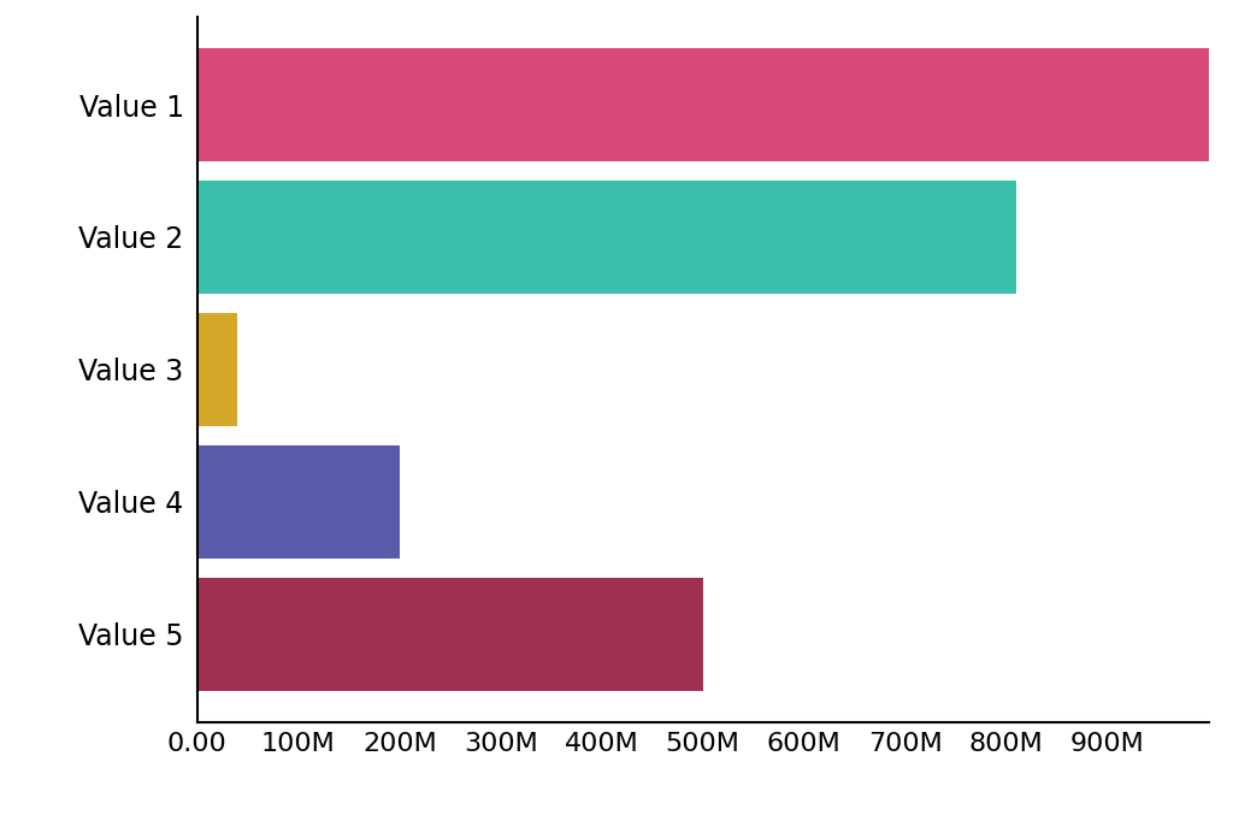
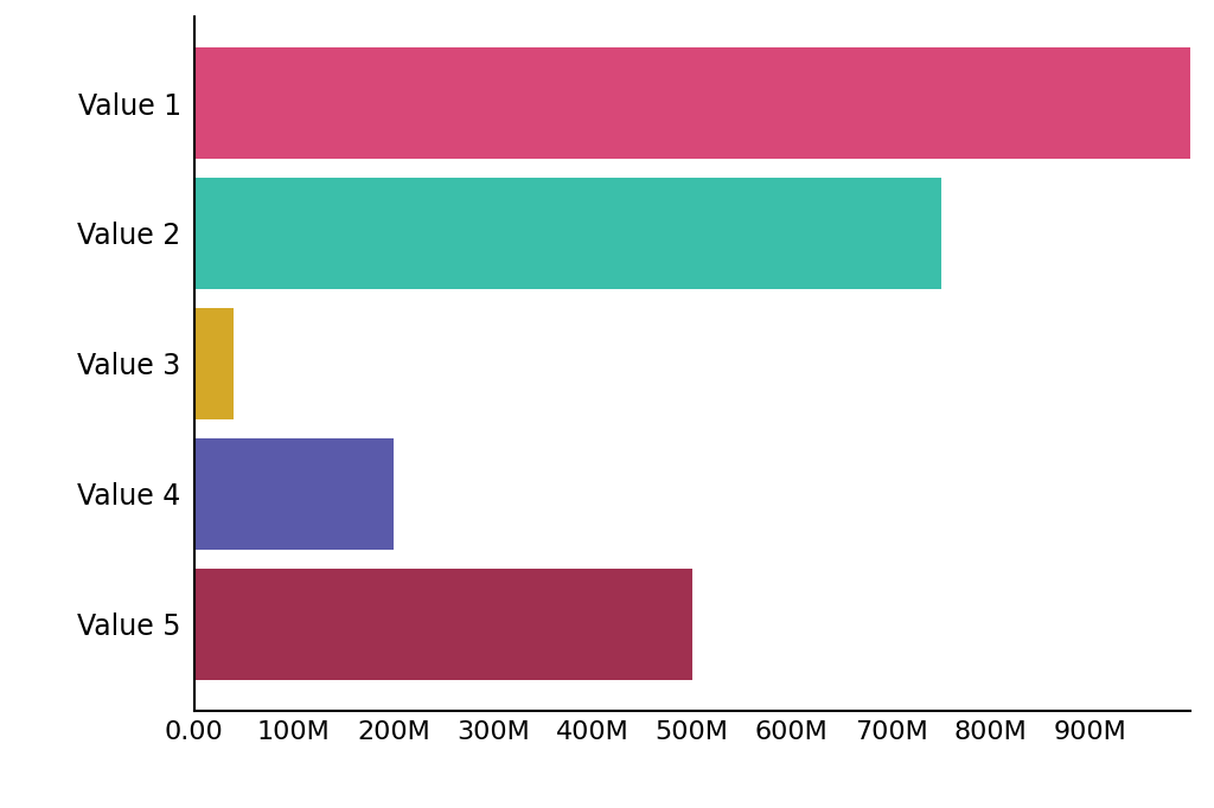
Value 2: 810M -> 750M
